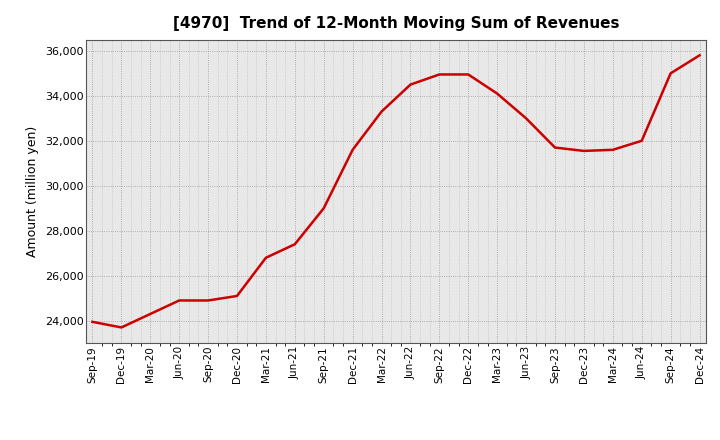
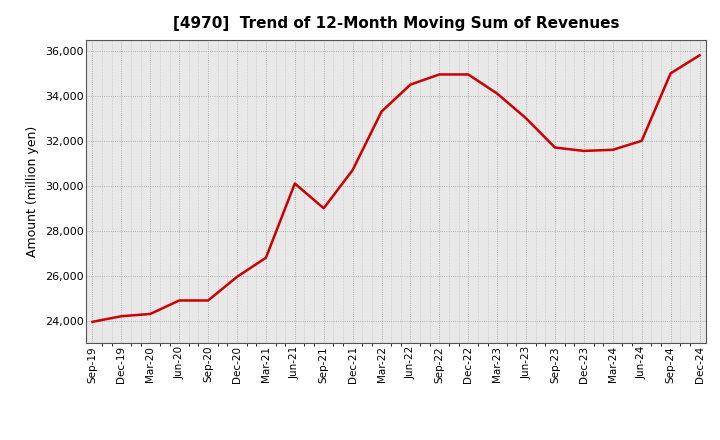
Dec-19: 23,700 -> 24,200
Dec-20: 25,100 -> 25,950
Jun-21: 27,400 -> 30,100
Dec-21: 31,600 -> 30,700
